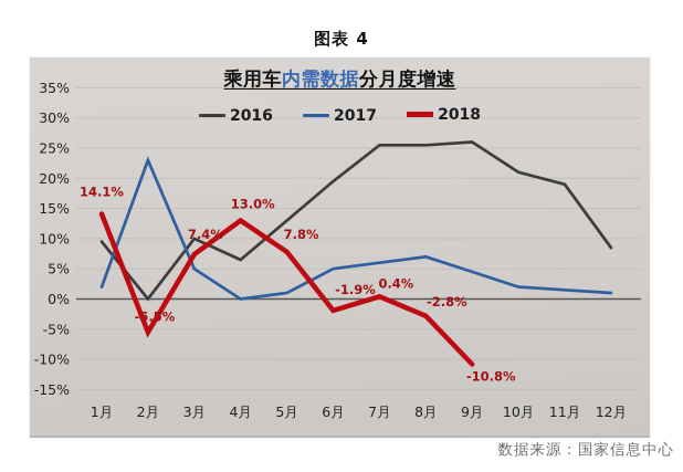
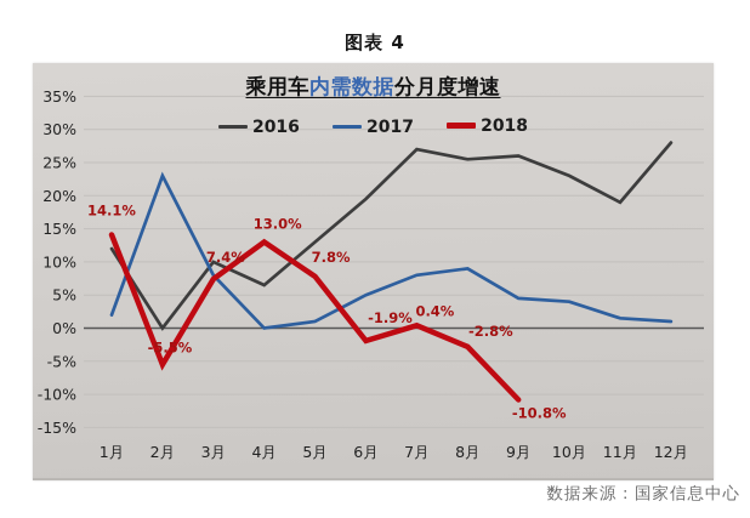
2016/1月: 10% -> 12%
2017/3月: 5% -> 8%
2016/7月: 26% -> 27%
2017/7月: 6% -> 8%
2017/8月: 7% -> 9%
2016/10月: 21% -> 23%
2017/10月: 2% -> 4%
2016/12月: 8% -> 28%
